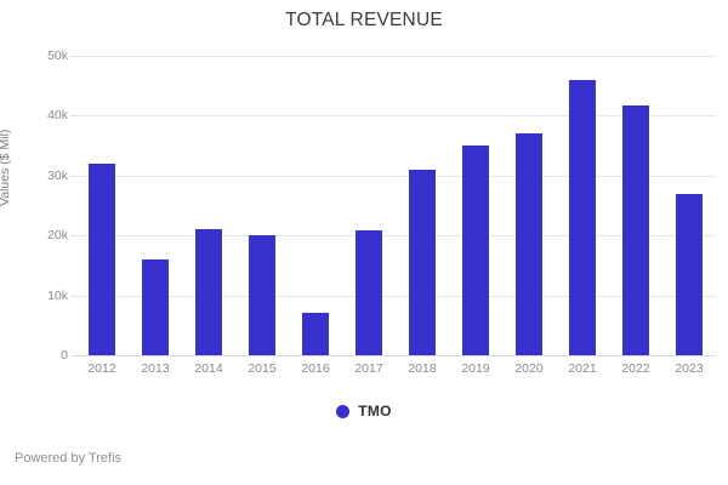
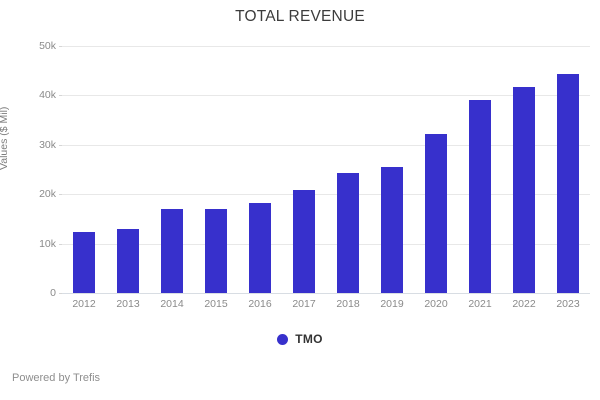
2012: 32k -> 12k
2013: 16k -> 13k
2014: 21k -> 17k
2015: 20k -> 17k
2016: 7k -> 18k
2018: 31k -> 24k
2019: 35k -> 26k
2020: 37k -> 32k
2021: 46k -> 39k
2023: 27k -> 44k
